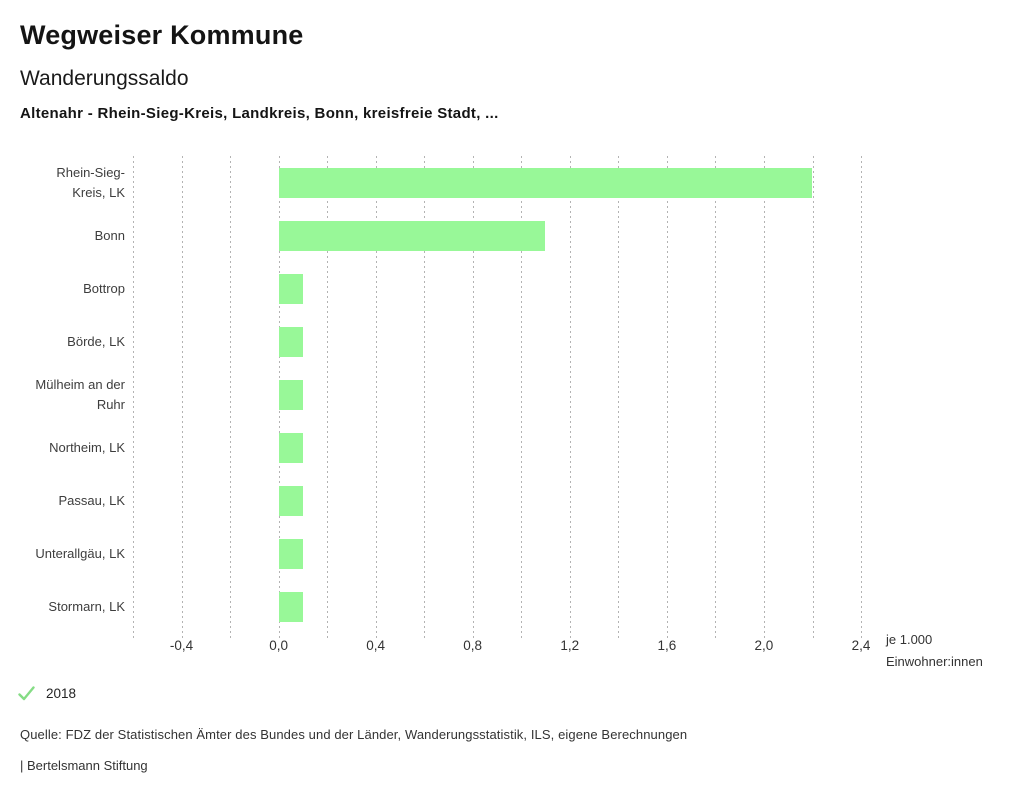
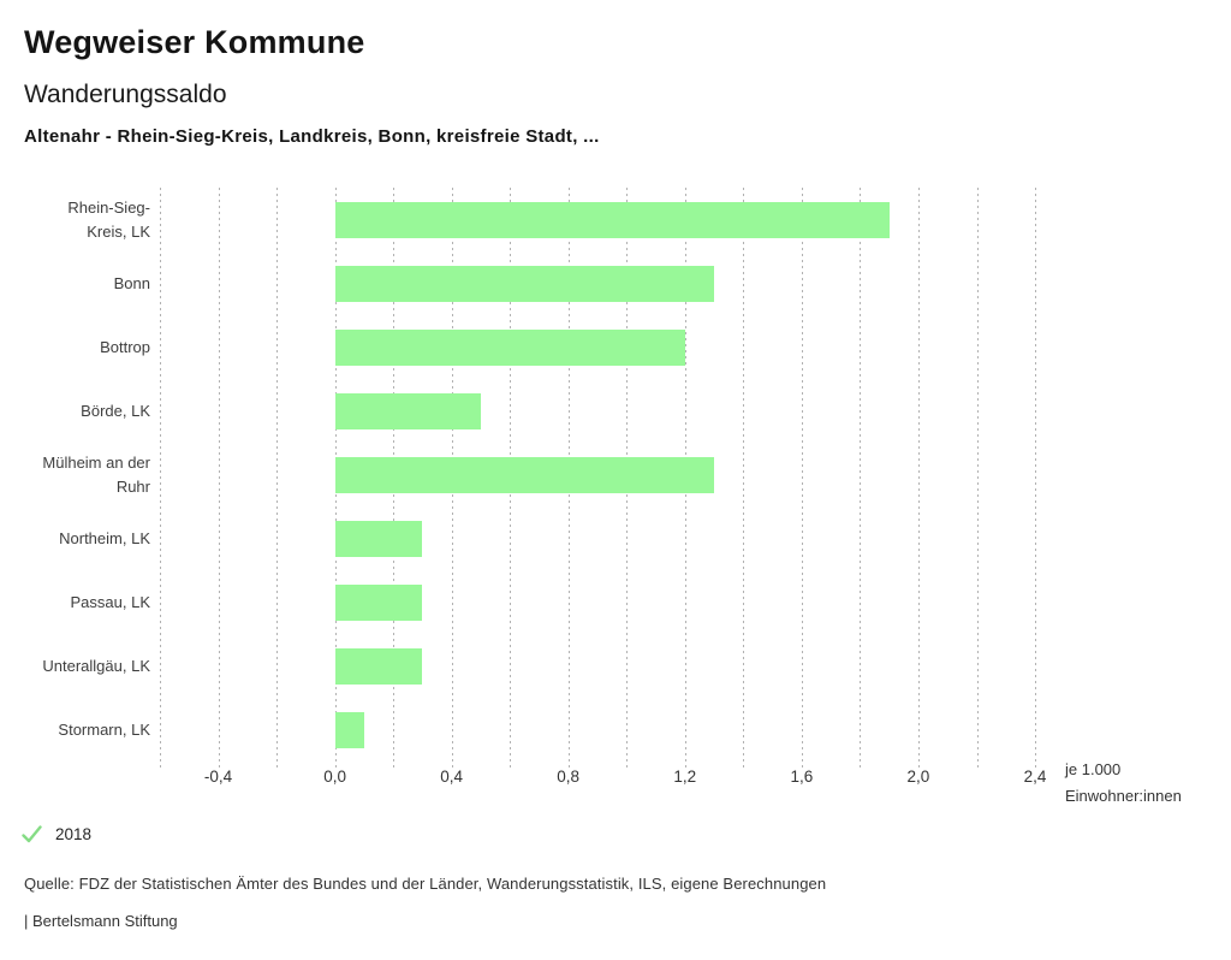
Rhein-Sieg-Kreis, LK: 2,2 -> 1,9
Bonn: 1,1 -> 1,3
Bottrop: 0,1 -> 1,2
Börde, LK: 0,1 -> 0,5
Mülheim an der Ruhr: 0,1 -> 1,3
Northeim, LK: 0,1 -> 0,3
Passau, LK: 0,1 -> 0,3
Unterallgäu, LK: 0,1 -> 0,3
